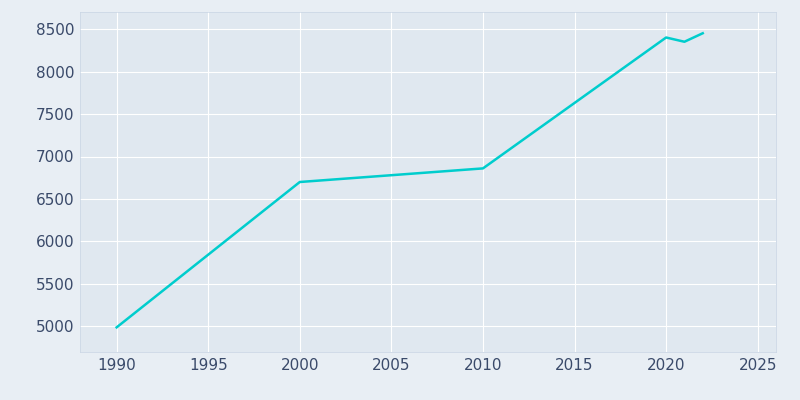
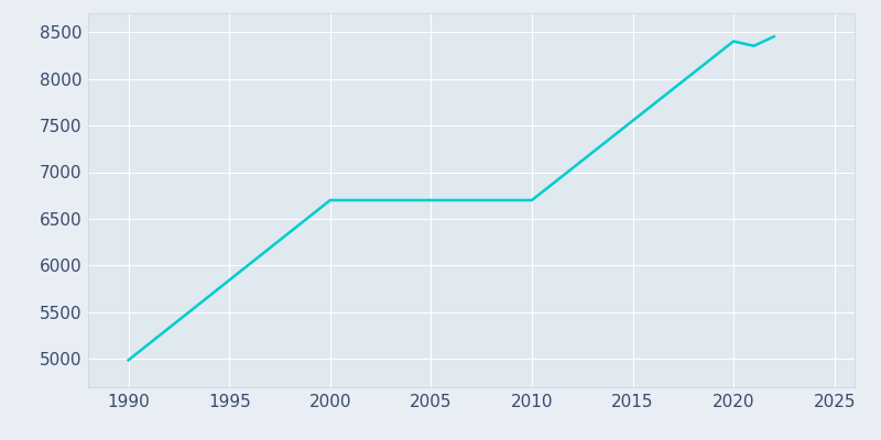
2010: 6860 -> 6700
